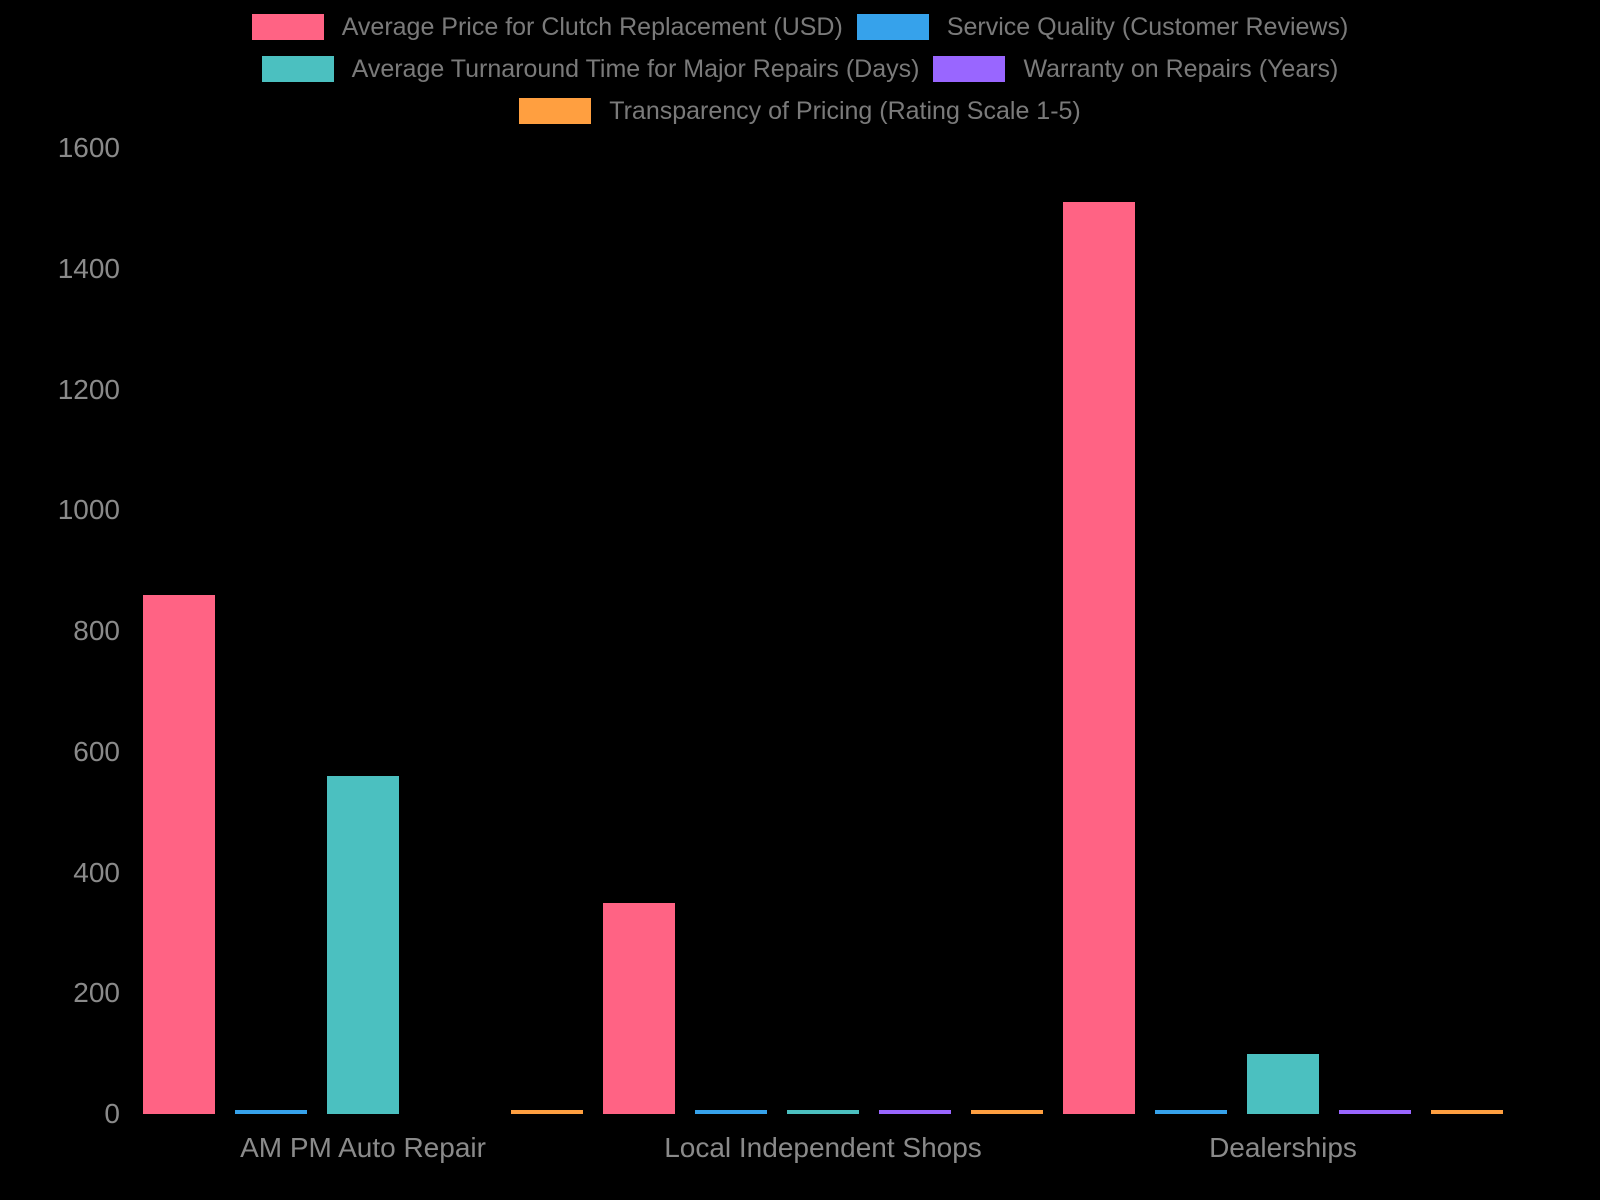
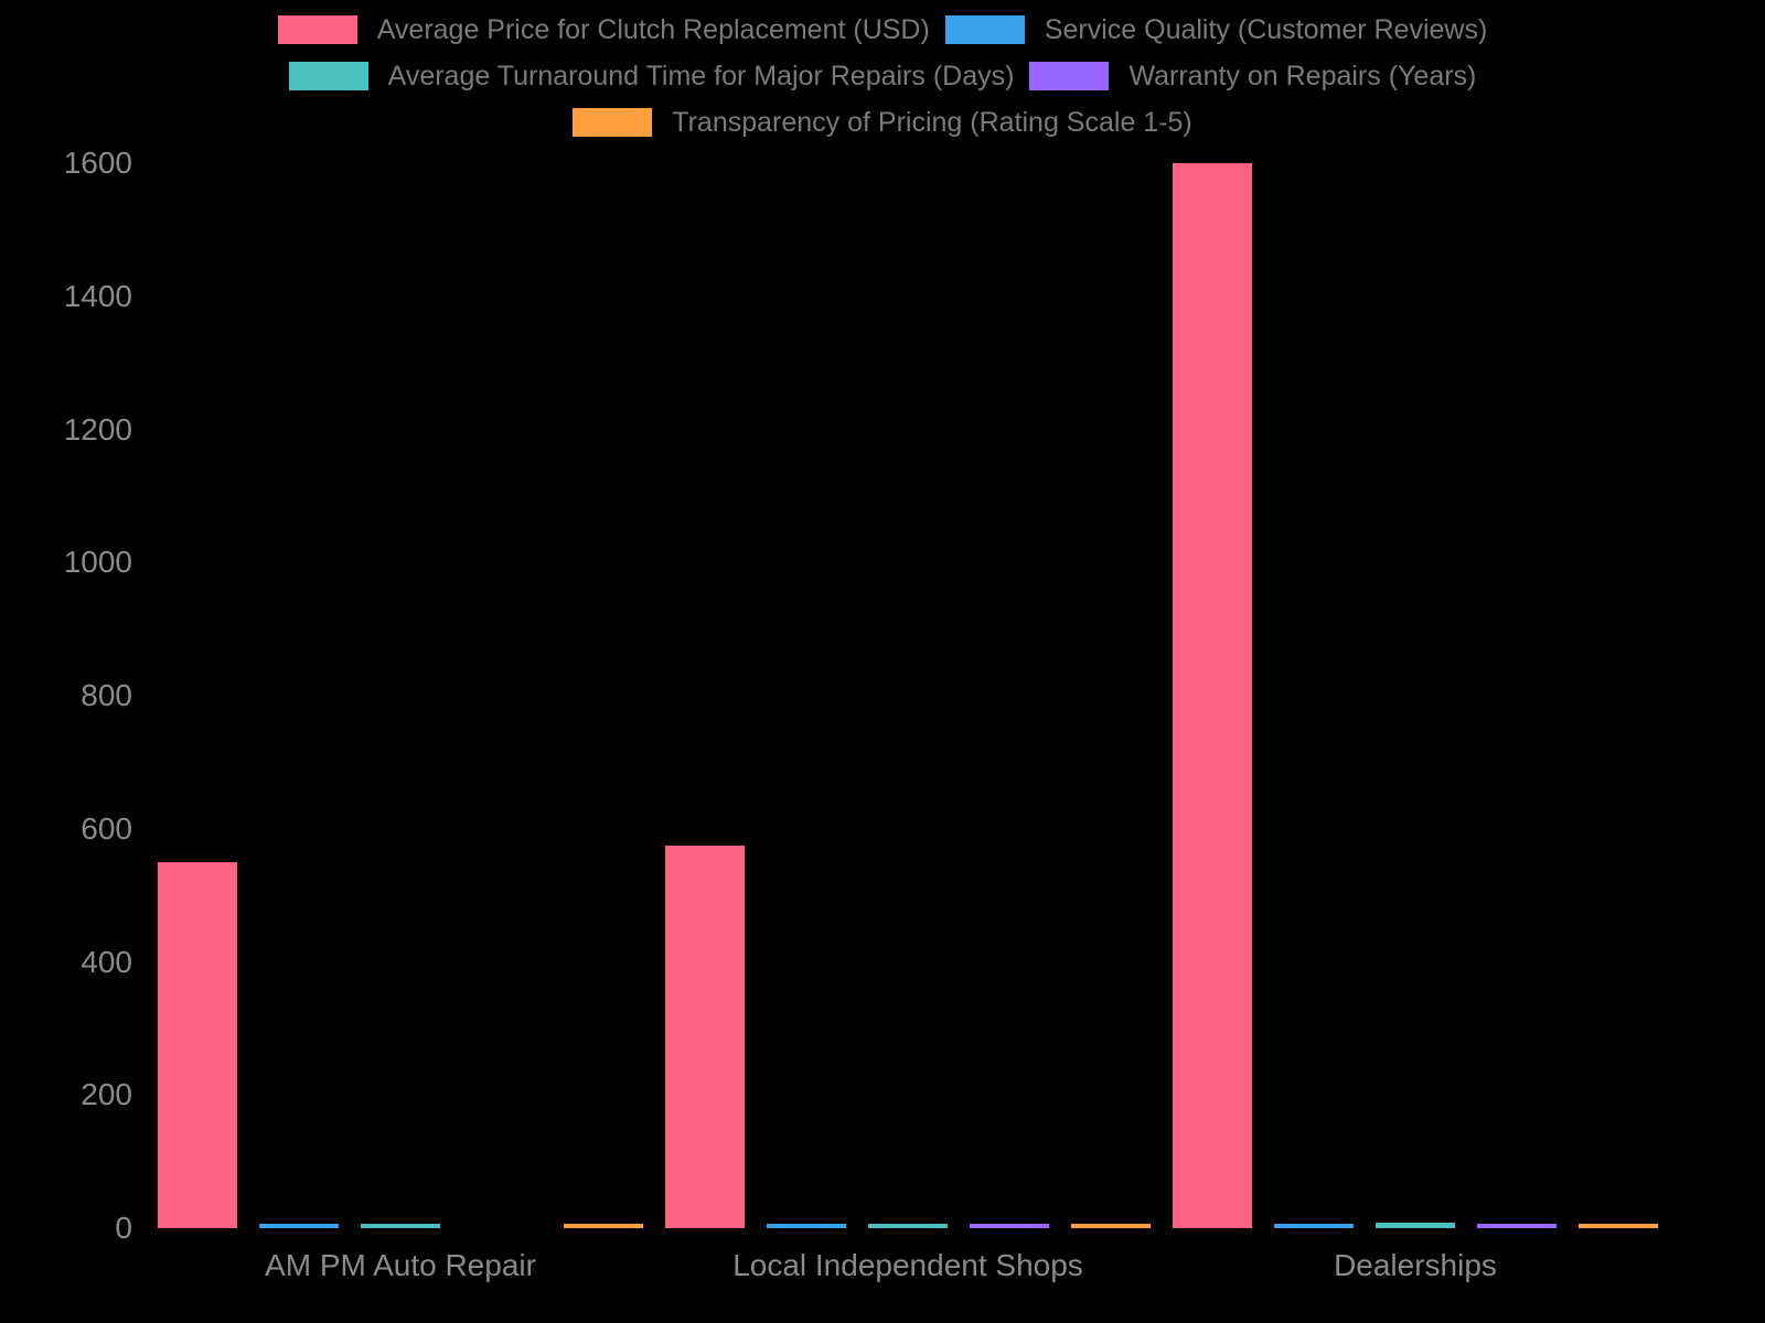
Average Price for Clutch Replacement (USD)/AM PM Auto Repair: 860 -> 550
Average Turnaround Time for Major Repairs (Days)/AM PM Auto Repair: 560 -> 10
Average Price for Clutch Replacement (USD)/Local Independent Shops: 350 -> 580
Average Price for Clutch Replacement (USD)/Dealerships: 1510 -> 1600
Average Turnaround Time for Major Repairs (Days)/Dealerships: 100 -> 10
